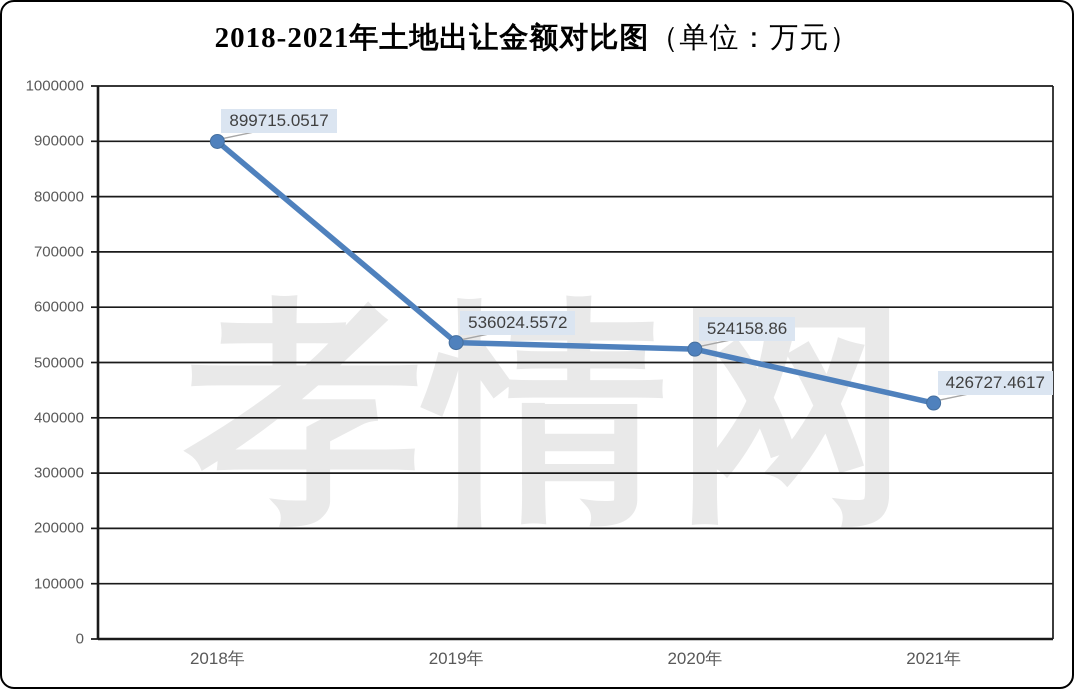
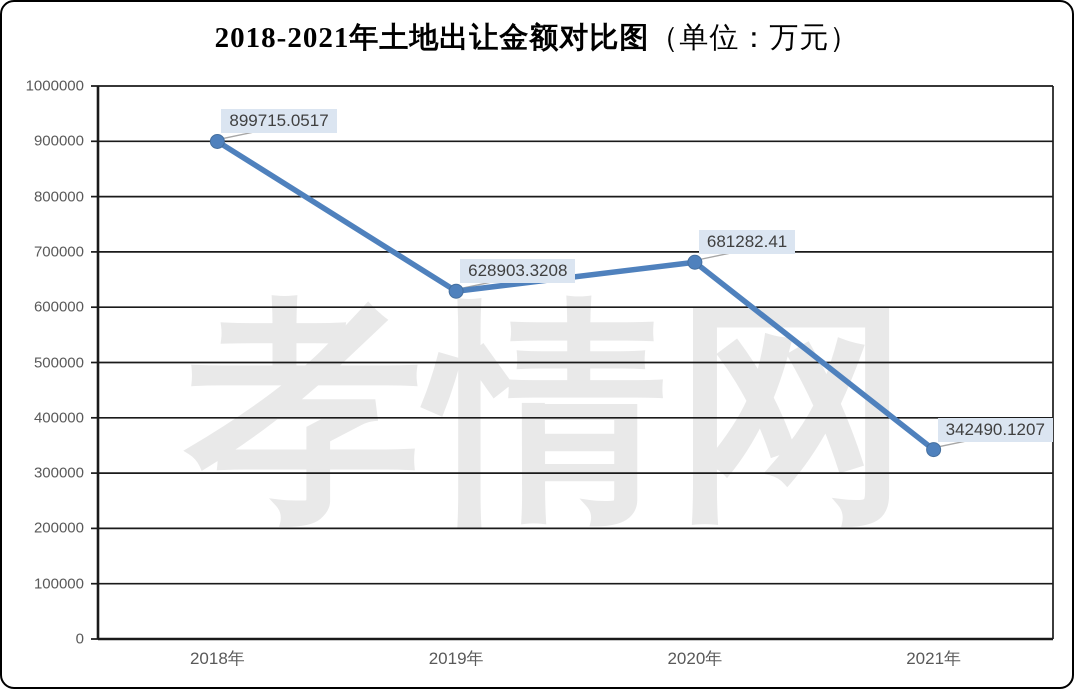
2019年: 536024.5572 -> 628903.3208
2020年: 524158.86 -> 681282.41
2021年: 426727.4617 -> 342490.1207
